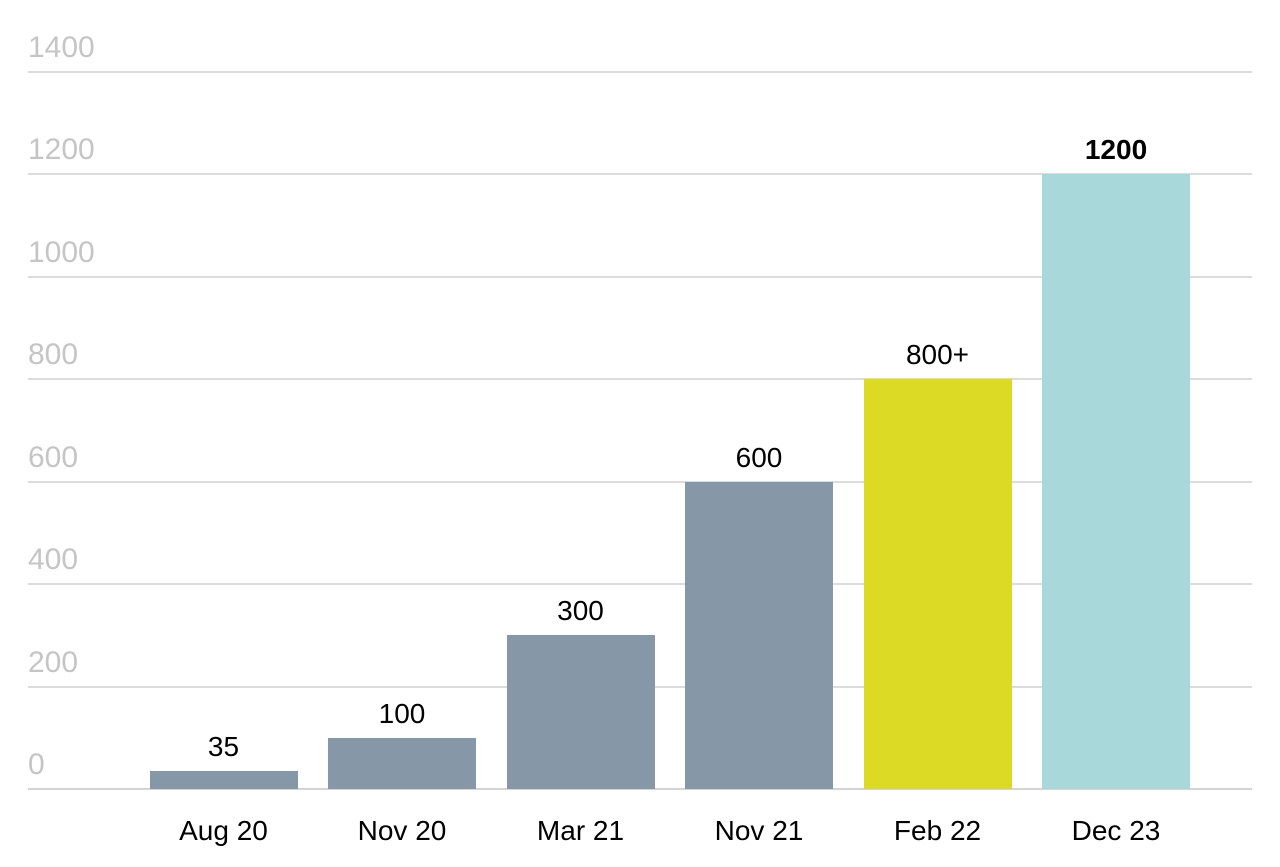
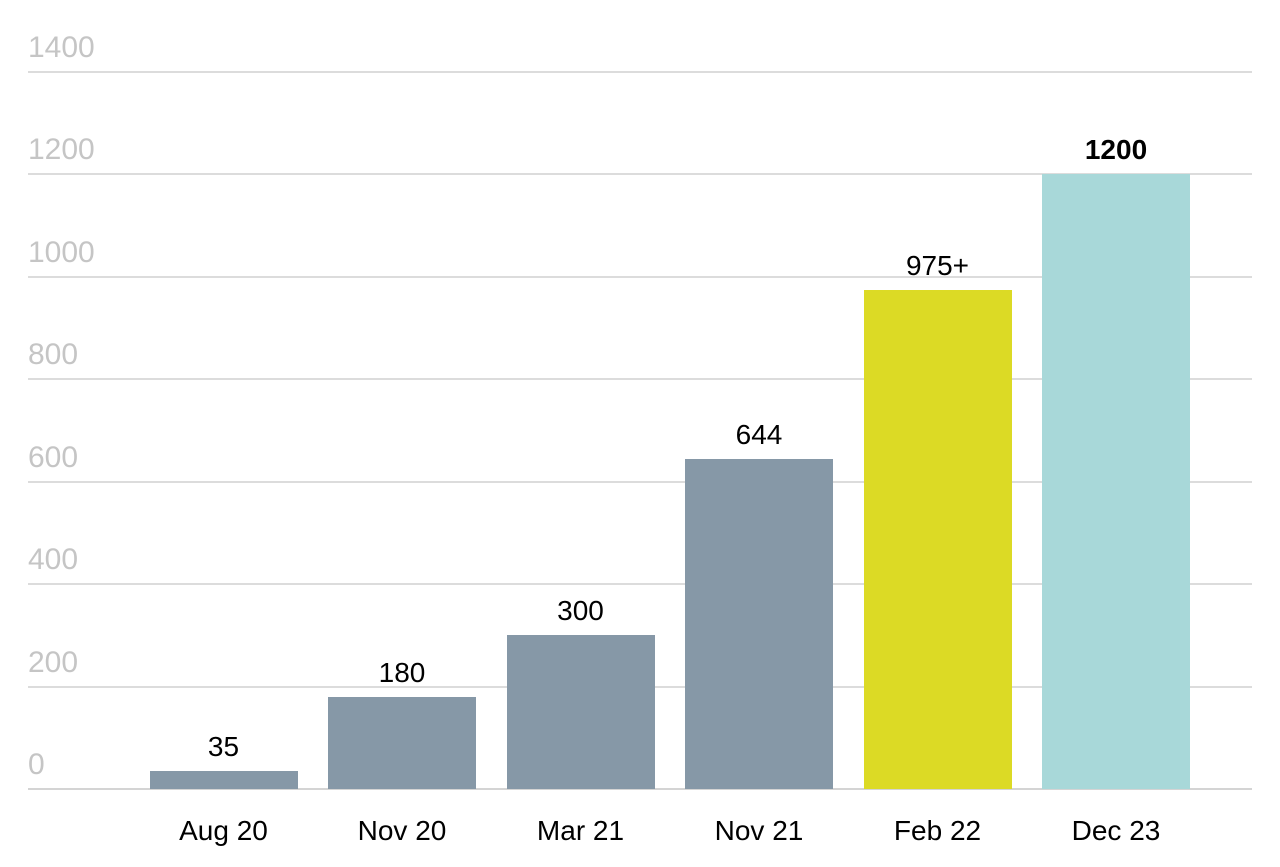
Nov 20: 100 -> 180
Nov 21: 600 -> 644
Feb 22: 800 -> 975
